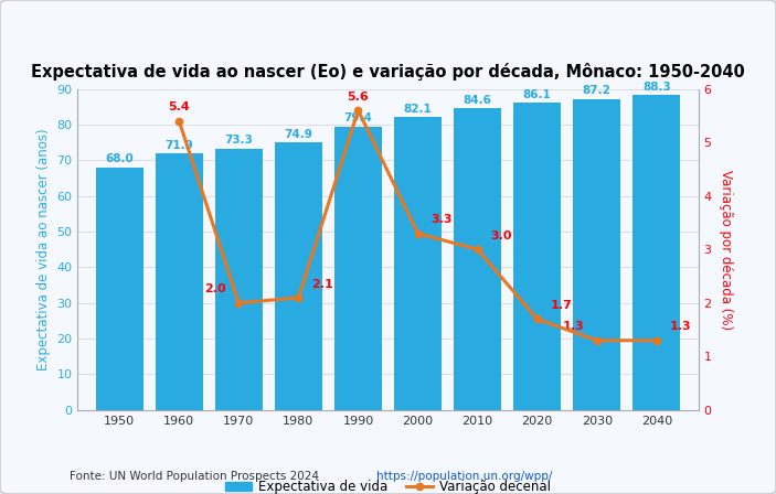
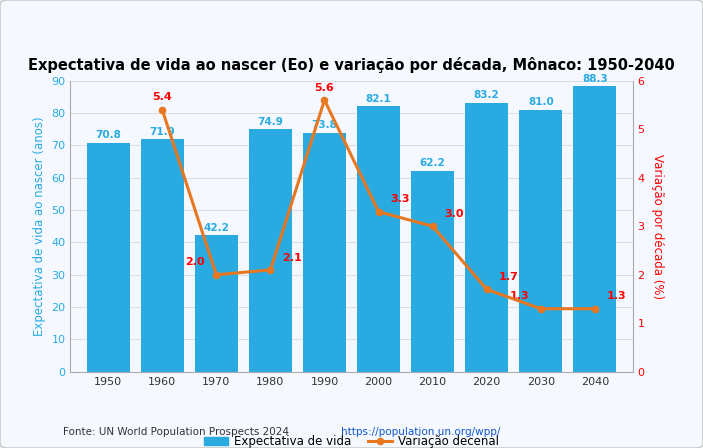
Expectativa de vida/1950: 68.0 -> 70.8
Expectativa de vida/1970: 73.3 -> 42.2
Expectativa de vida/1990: 79.4 -> 73.8
Expectativa de vida/2010: 84.6 -> 62.2
Expectativa de vida/2020: 86.1 -> 83.2
Expectativa de vida/2030: 87.2 -> 81.0
